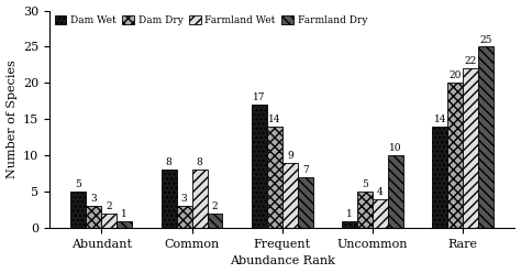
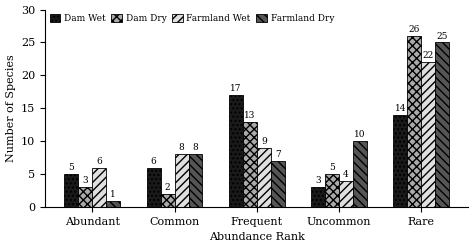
Farmland Wet/Abundant: 2 -> 6
Dam Wet/Common: 8 -> 6
Dam Dry/Common: 3 -> 2
Farmland Dry/Common: 2 -> 8
Dam Dry/Frequent: 14 -> 13
Dam Wet/Uncommon: 1 -> 3
Dam Dry/Rare: 20 -> 26
